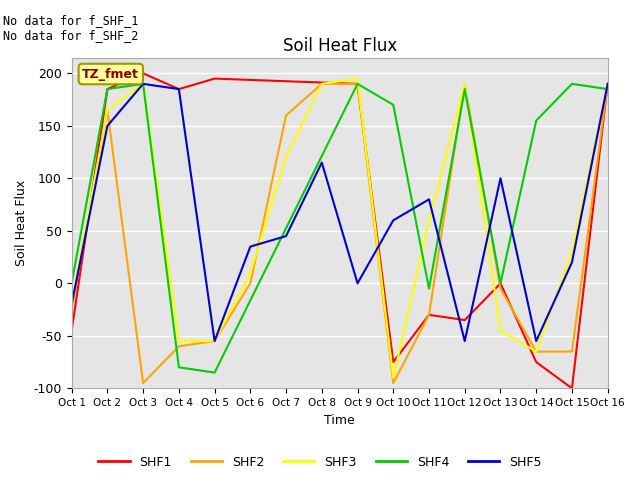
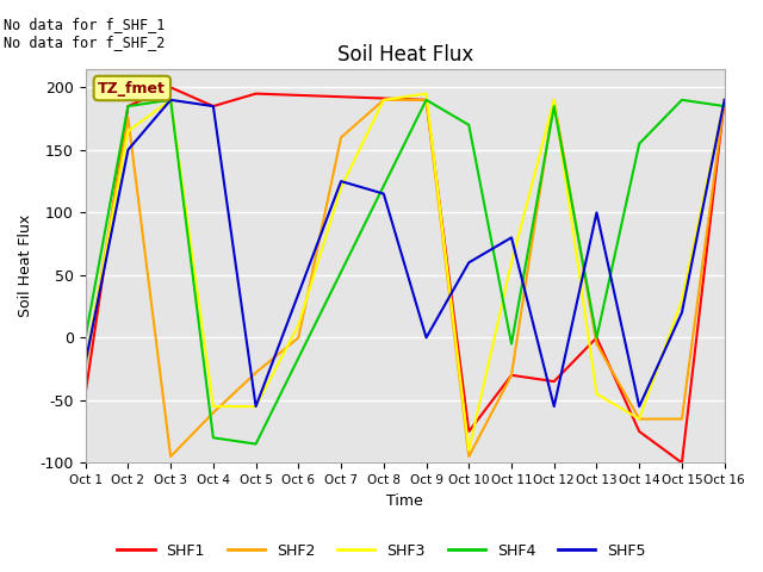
SHF2/Oct 2: 165 -> 176
SHF2/Oct 5: -55 -> -28
SHF5/Oct 7: 45 -> 125
